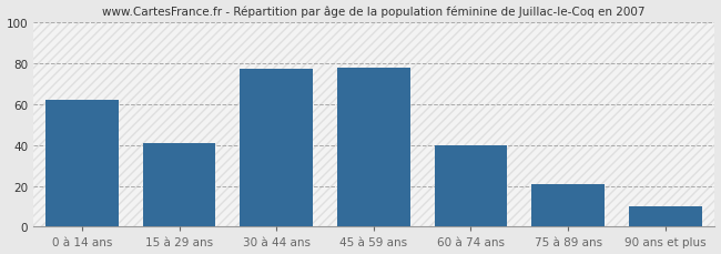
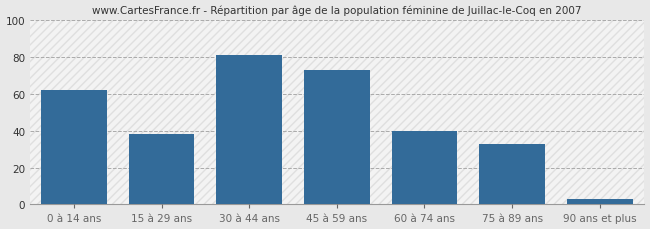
15 à 29 ans: 41 -> 38
30 à 44 ans: 77 -> 81
45 à 59 ans: 78 -> 73
75 à 89 ans: 21 -> 33
90 ans et plus: 10 -> 3
